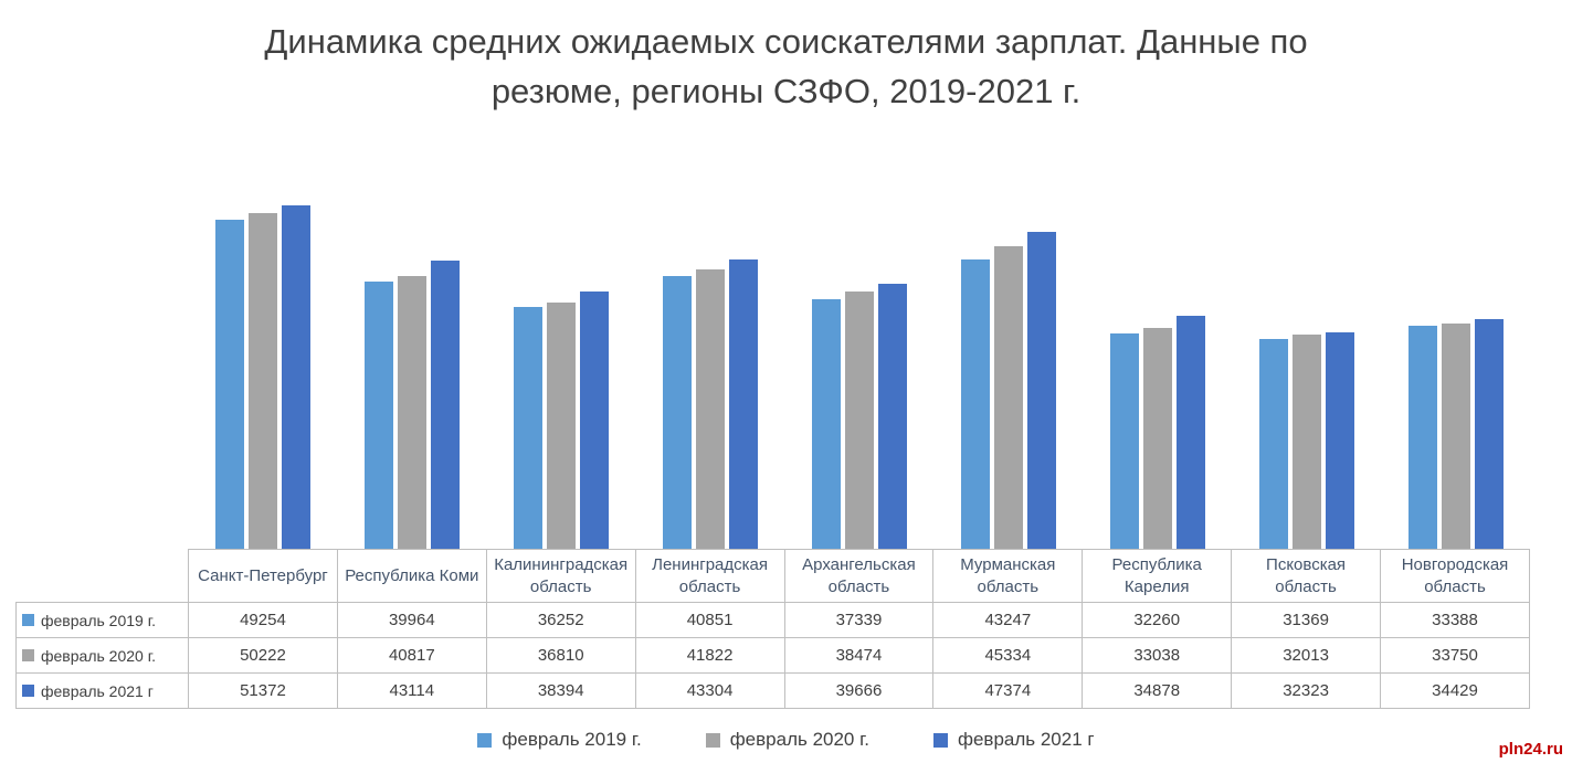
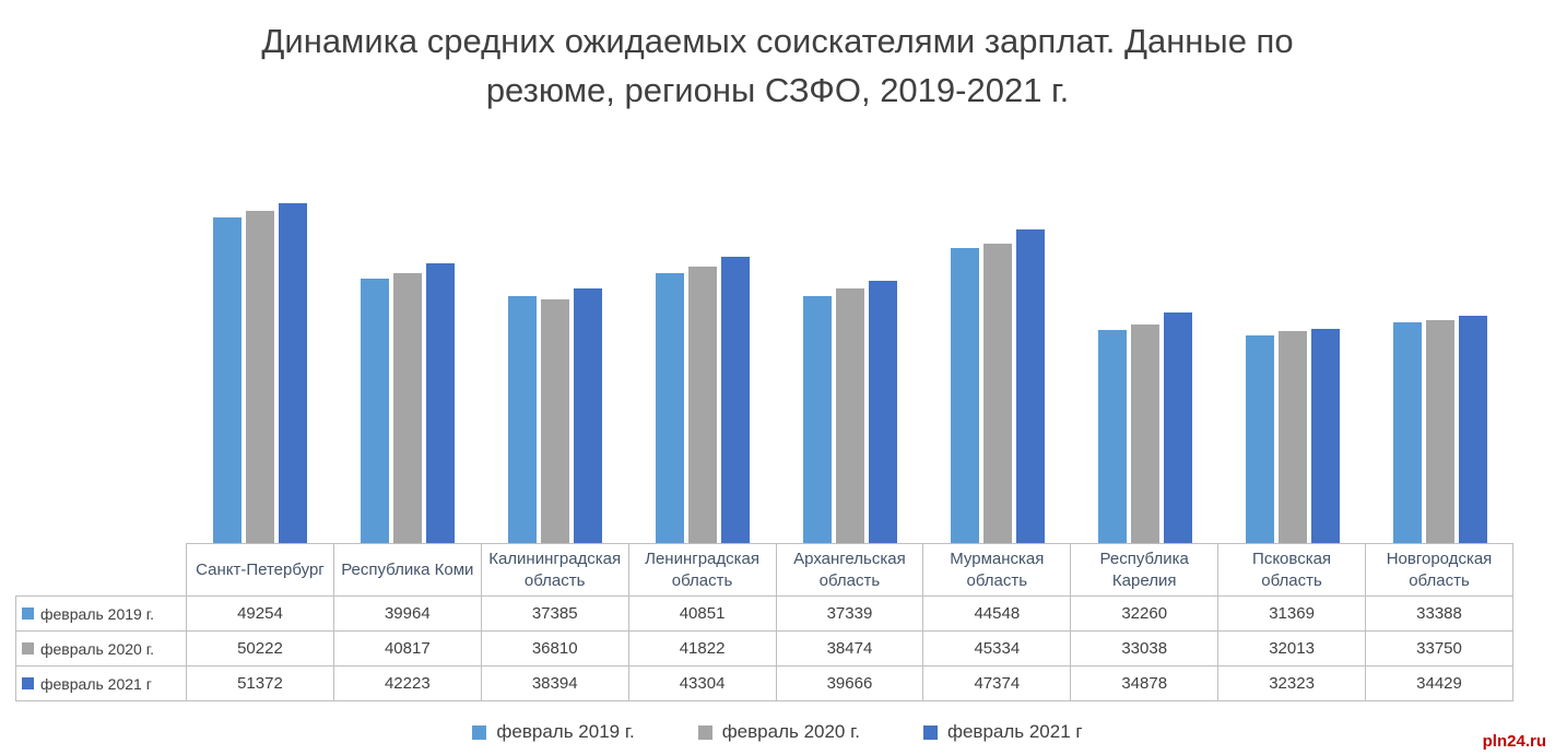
февраль 2021 г/Республика Коми: 43114 -> 42223
февраль 2019 г./Калининградская область: 36252 -> 37385
февраль 2019 г./Мурманская область: 43247 -> 44548
